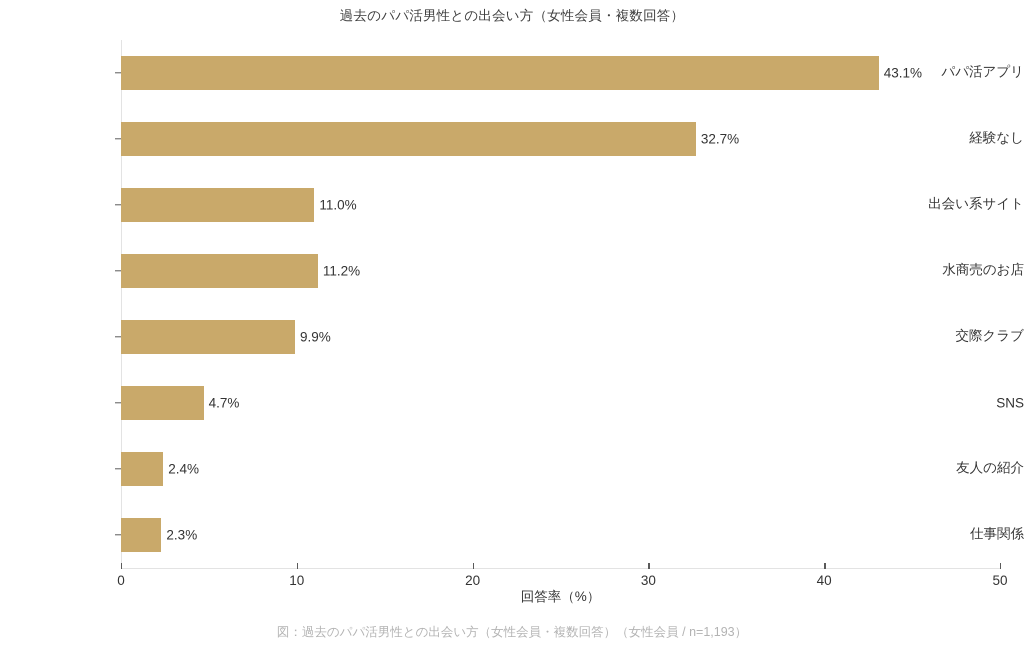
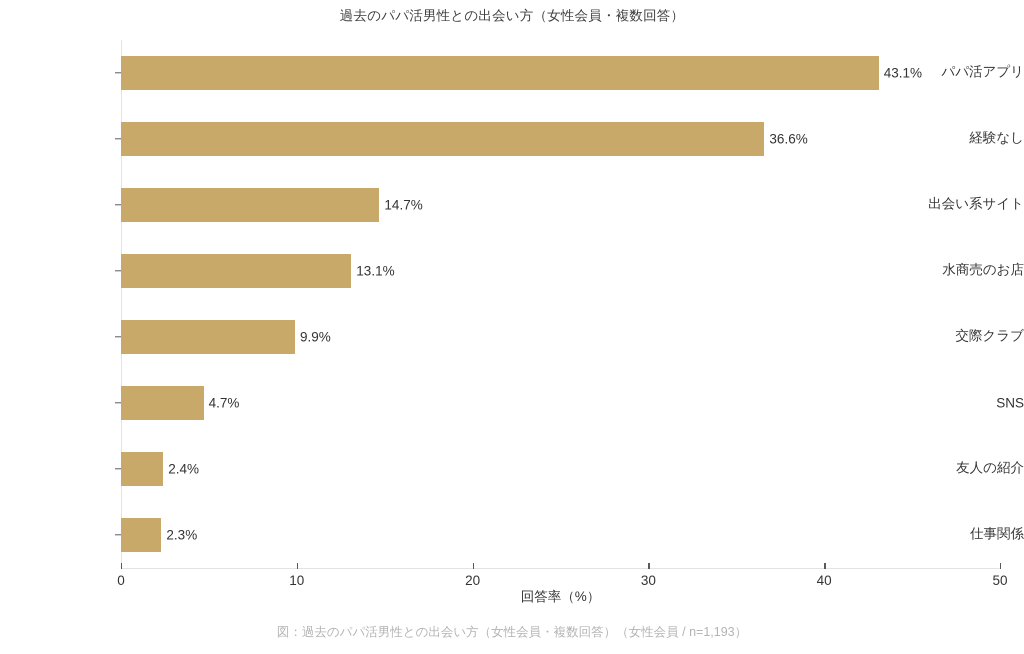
経験なし: 32.7% -> 36.6%
出会い系サイト: 11.0% -> 14.7%
水商売のお店: 11.2% -> 13.1%
